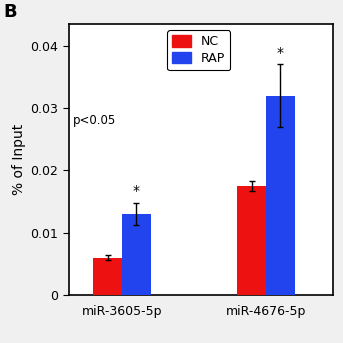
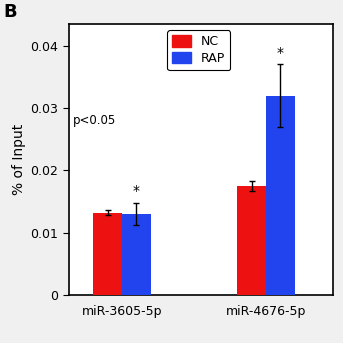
NC/miR-3605-5p: 0.0060 -> 0.0132
